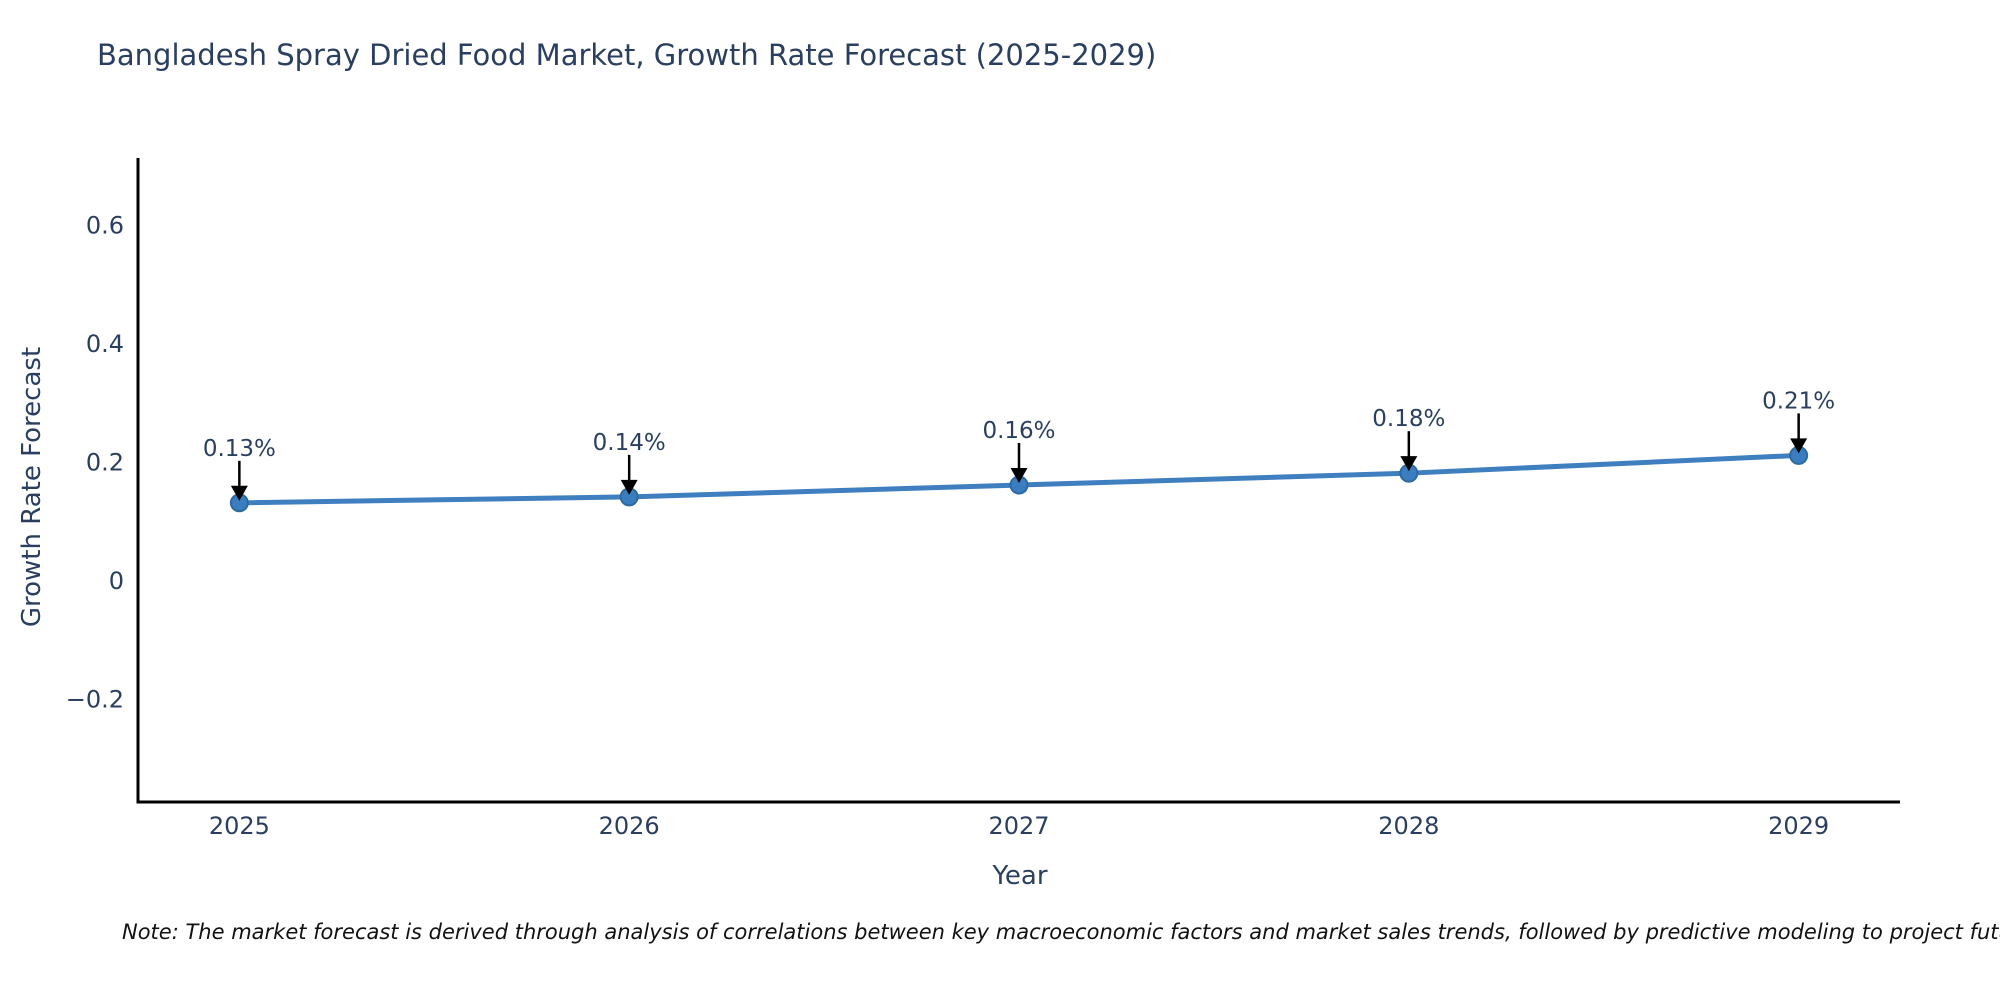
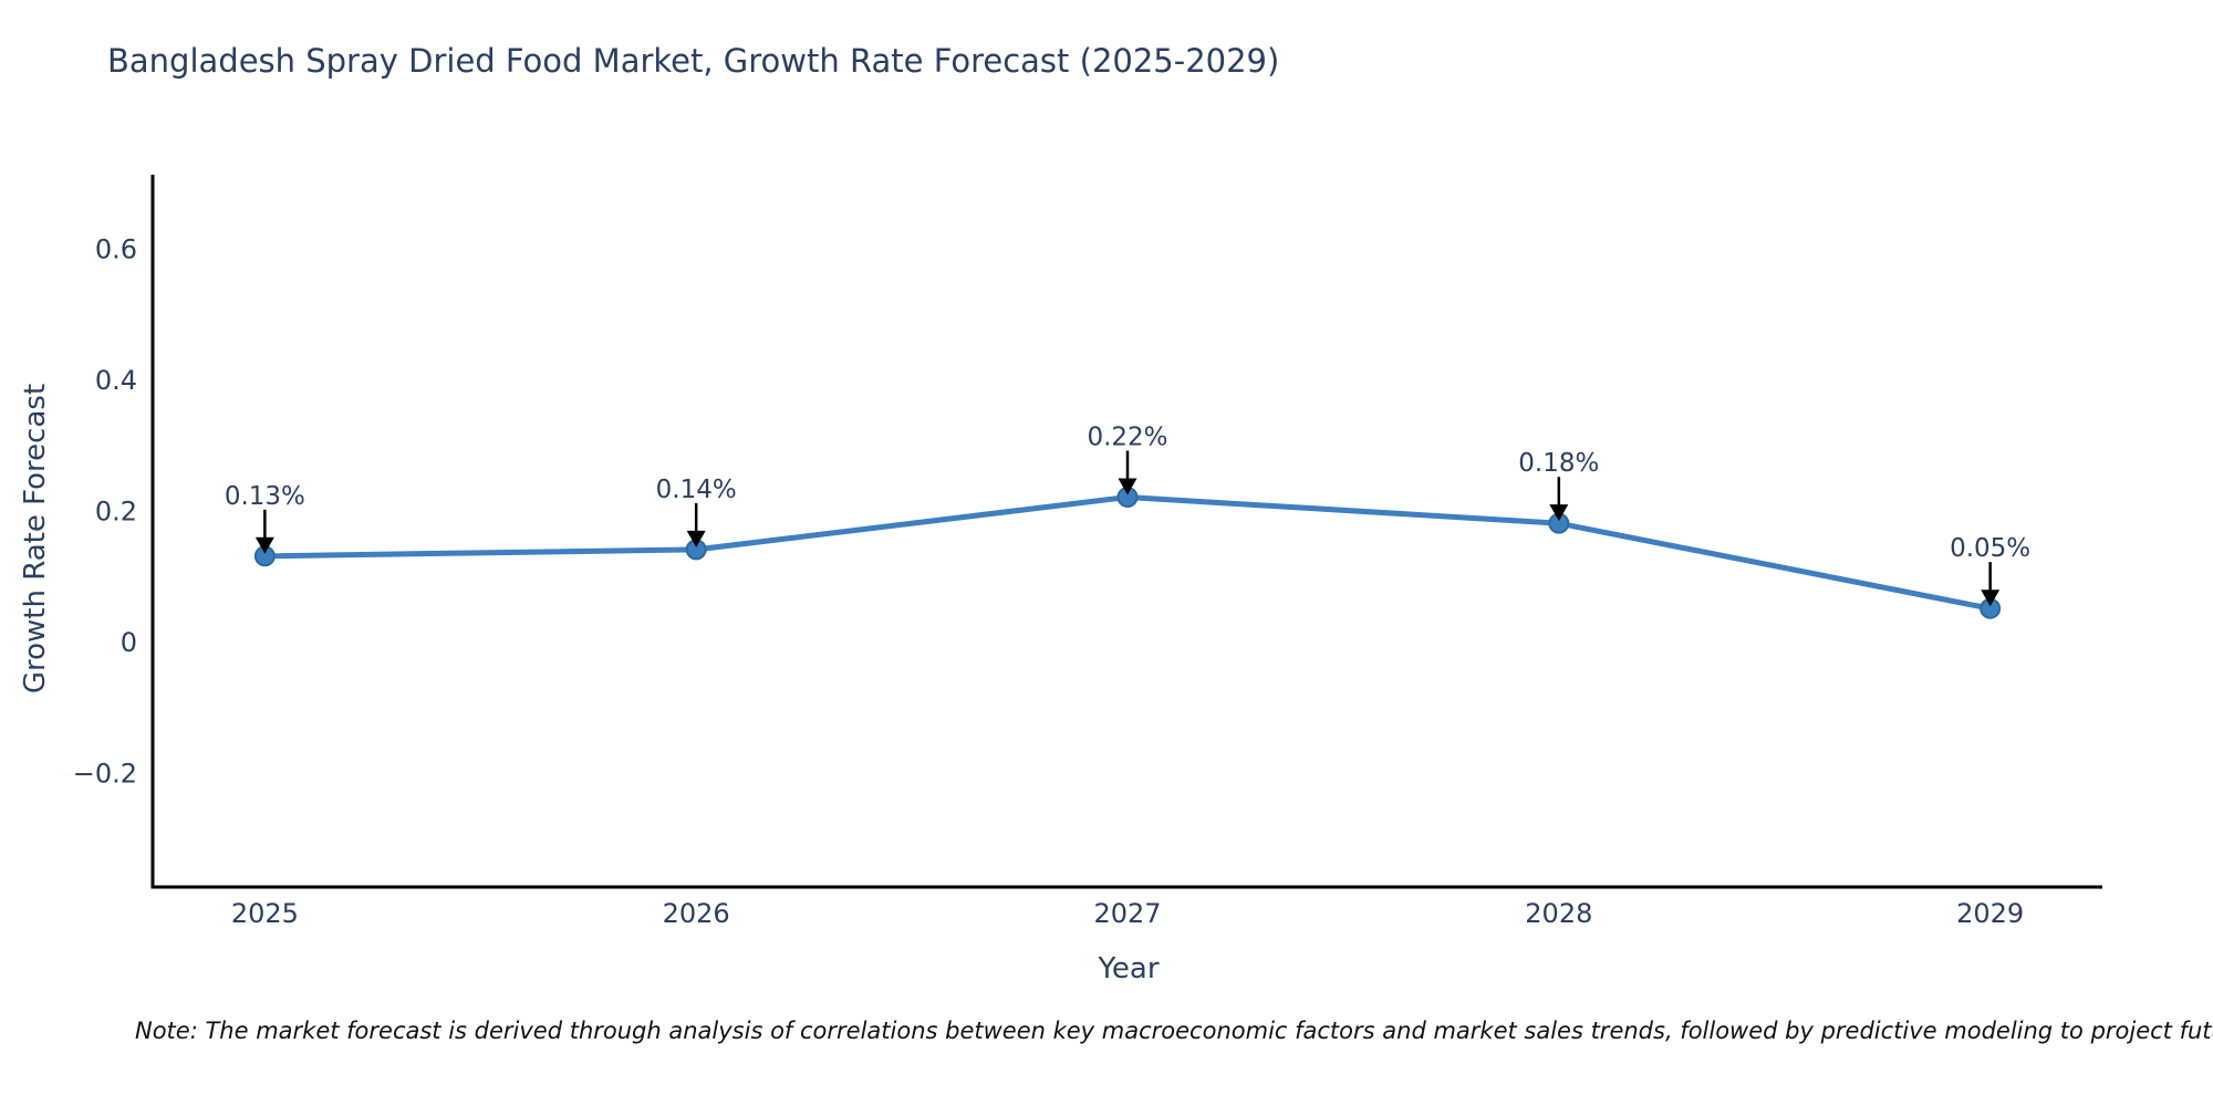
2027: 0.16% -> 0.22%
2029: 0.21% -> 0.05%
